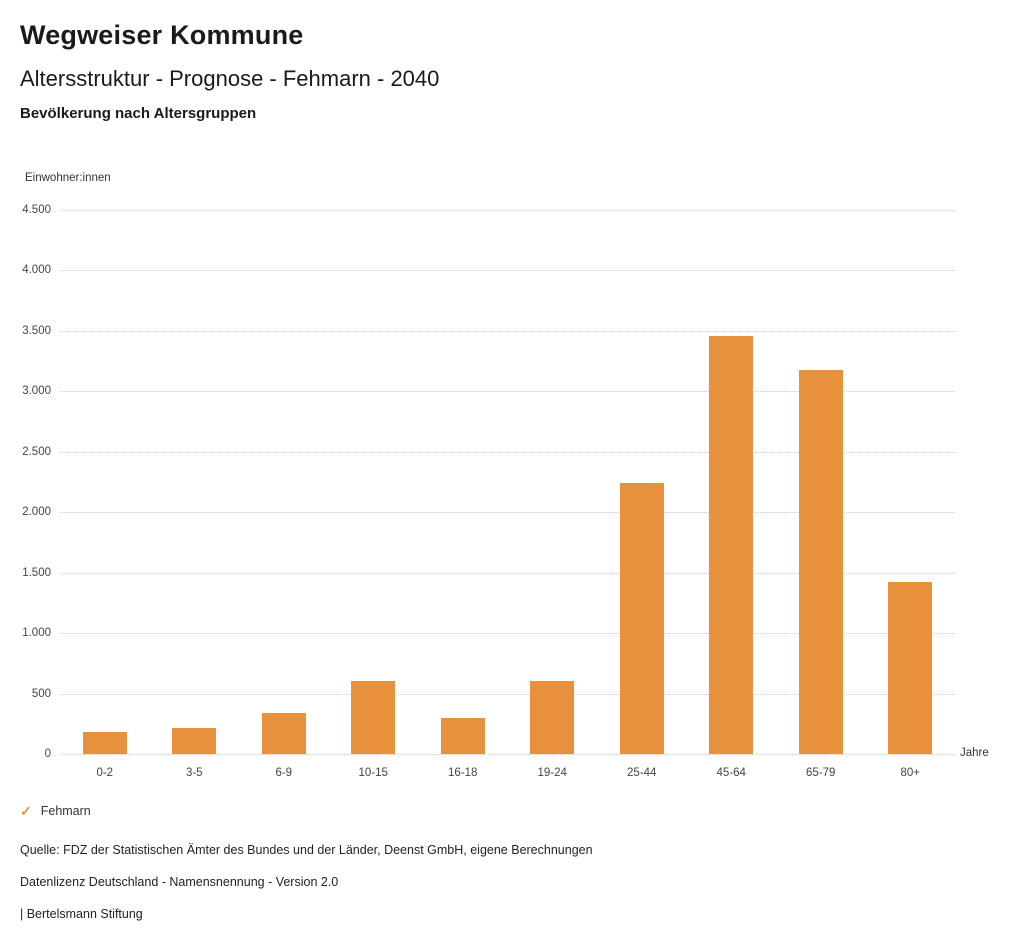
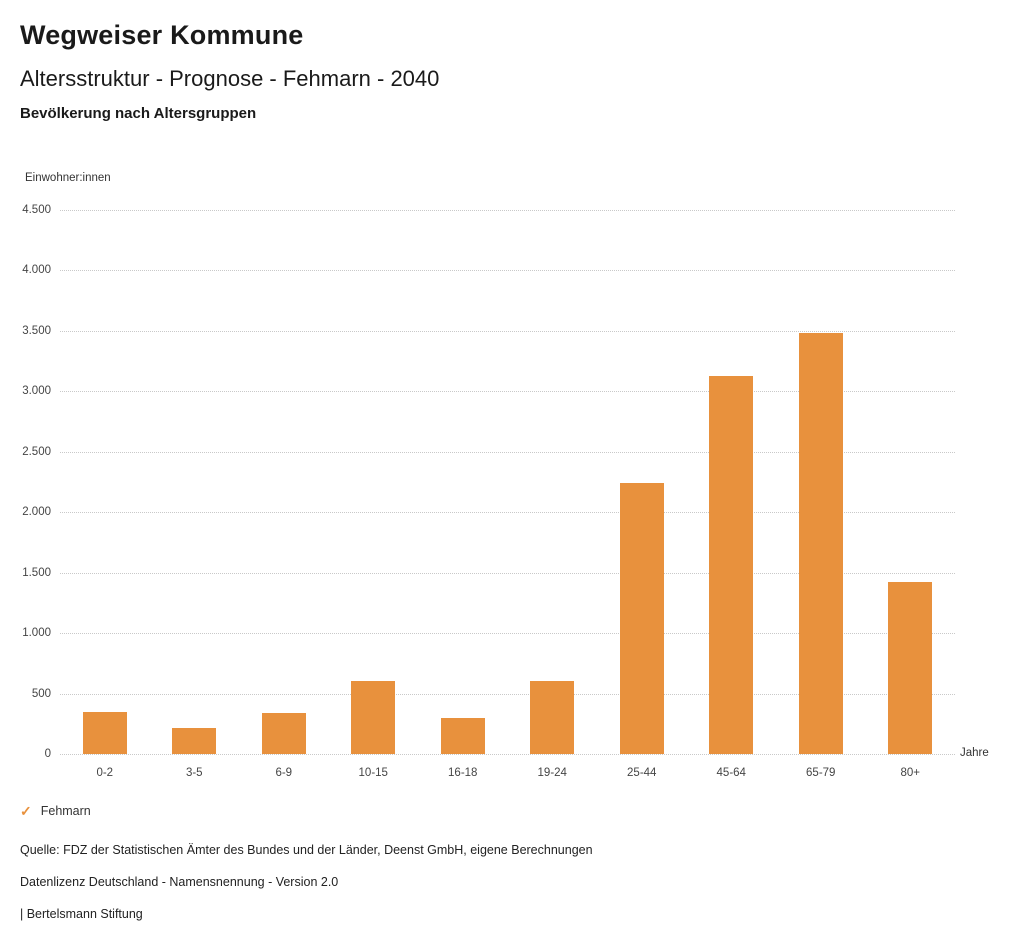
0-2: 180 -> 350
45-64: 3460 -> 3130
65-79: 3180 -> 3480
